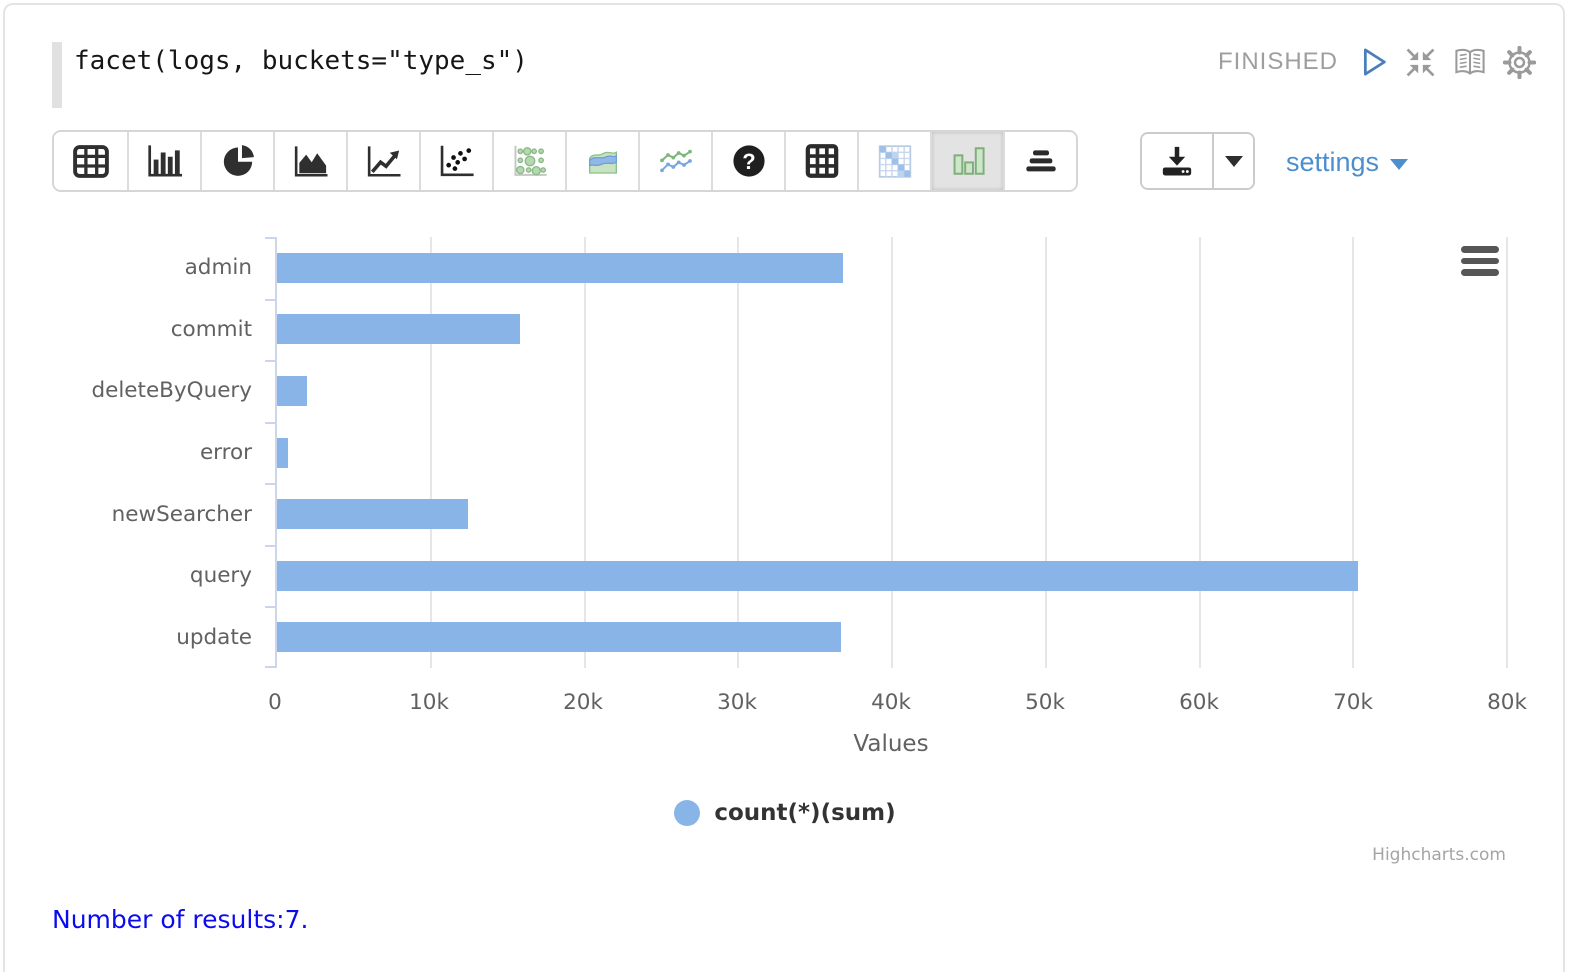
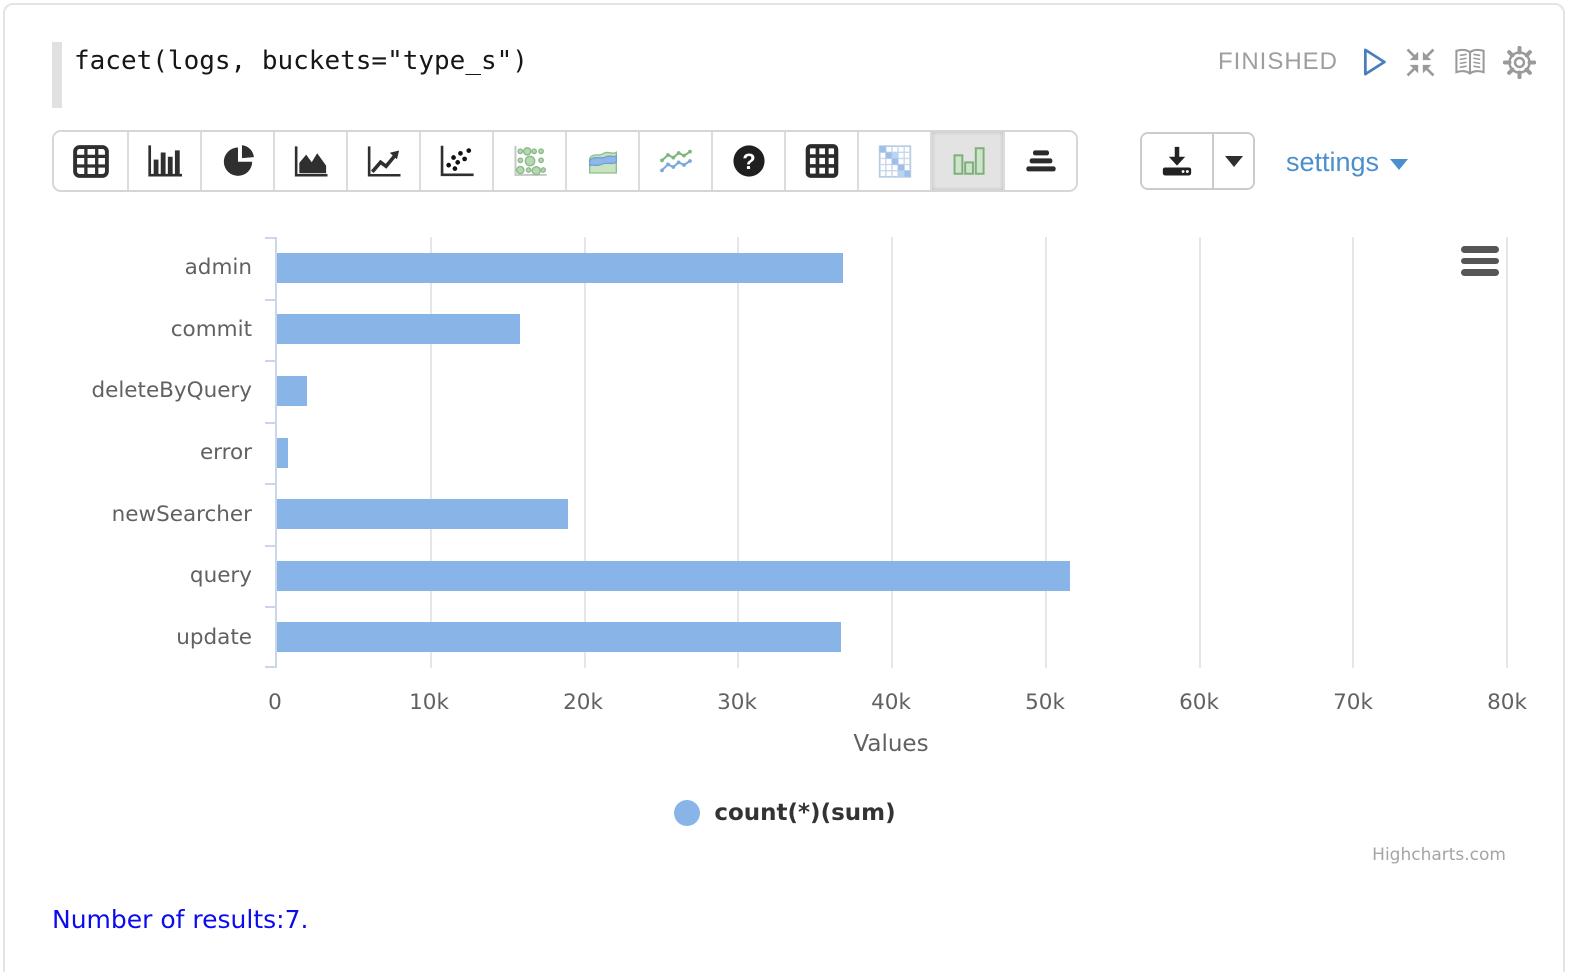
newSearcher: 12.4k -> 18.9k
query: 70.3k -> 51.6k
